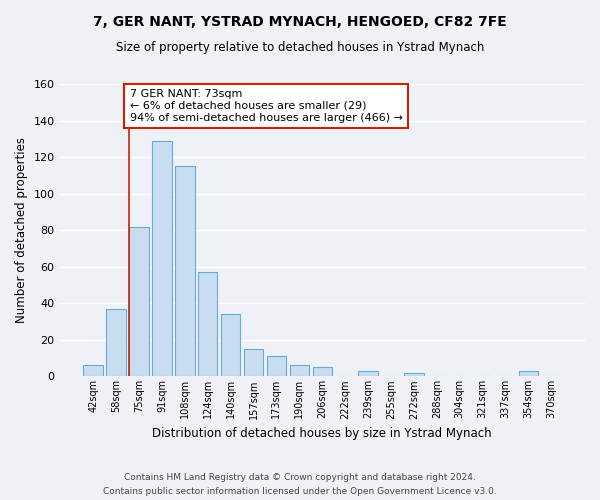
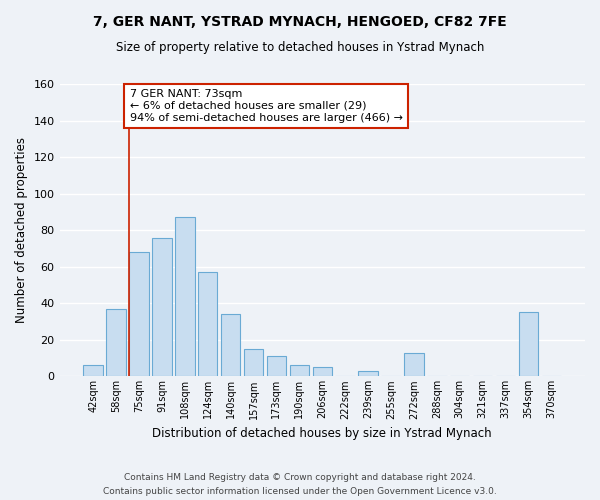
75sqm: 82 -> 68
91sqm: 129 -> 76
108sqm: 115 -> 87
272sqm: 2 -> 13
354sqm: 3 -> 35
